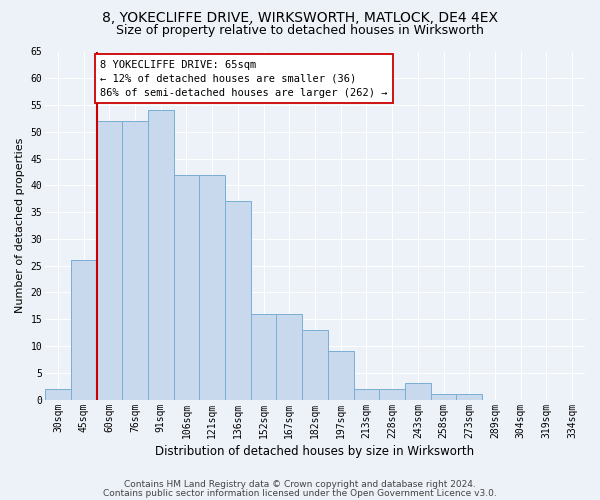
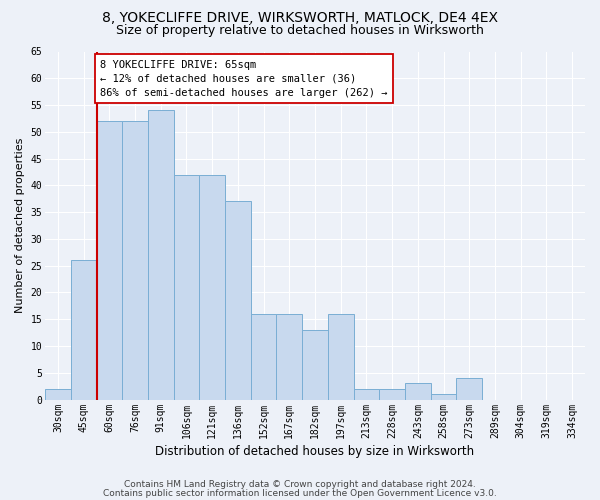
197sqm: 9 -> 16
273sqm: 1 -> 4
